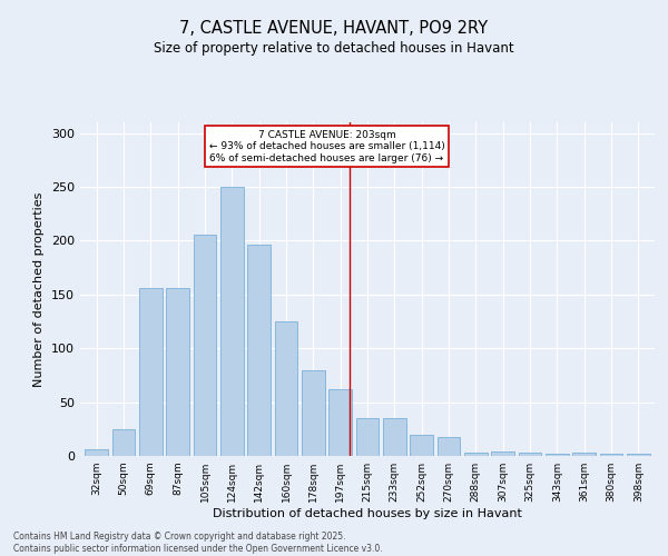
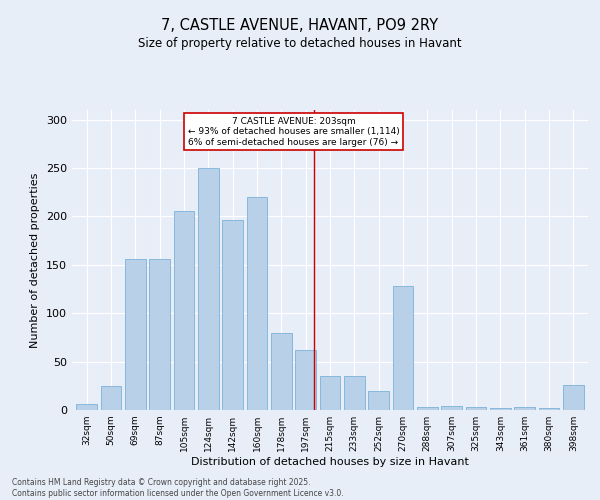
160sqm: 125 -> 220
270sqm: 18 -> 128
398sqm: 2 -> 26
